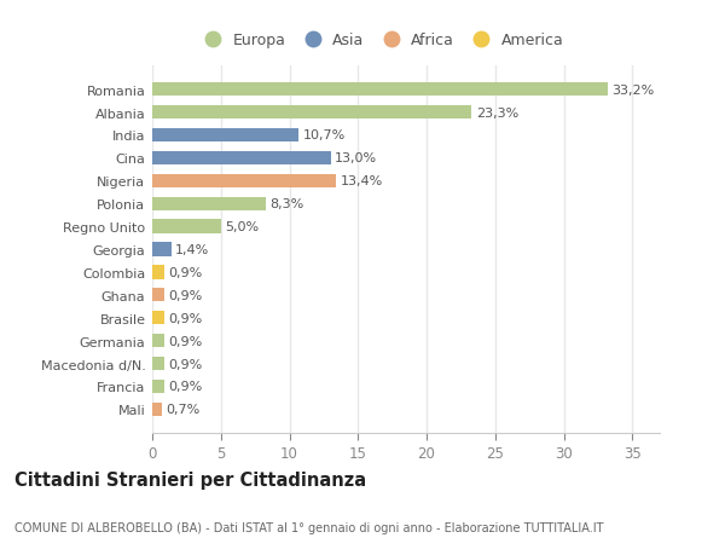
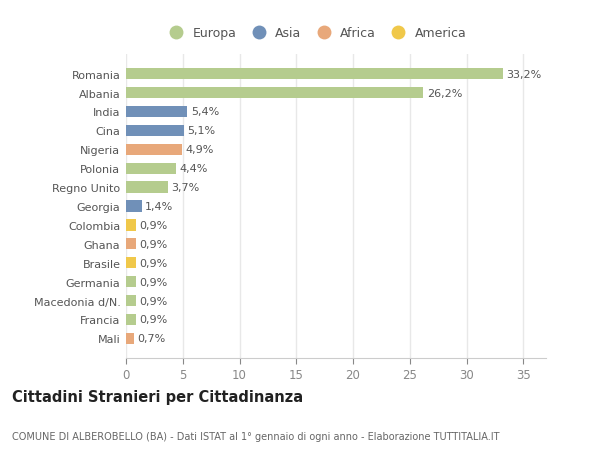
Albania: 23,3% -> 26,2%
India: 10,7% -> 5,4%
Cina: 13,0% -> 5,1%
Nigeria: 13,4% -> 4,9%
Polonia: 8,3% -> 4,4%
Regno Unito: 5,0% -> 3,7%
